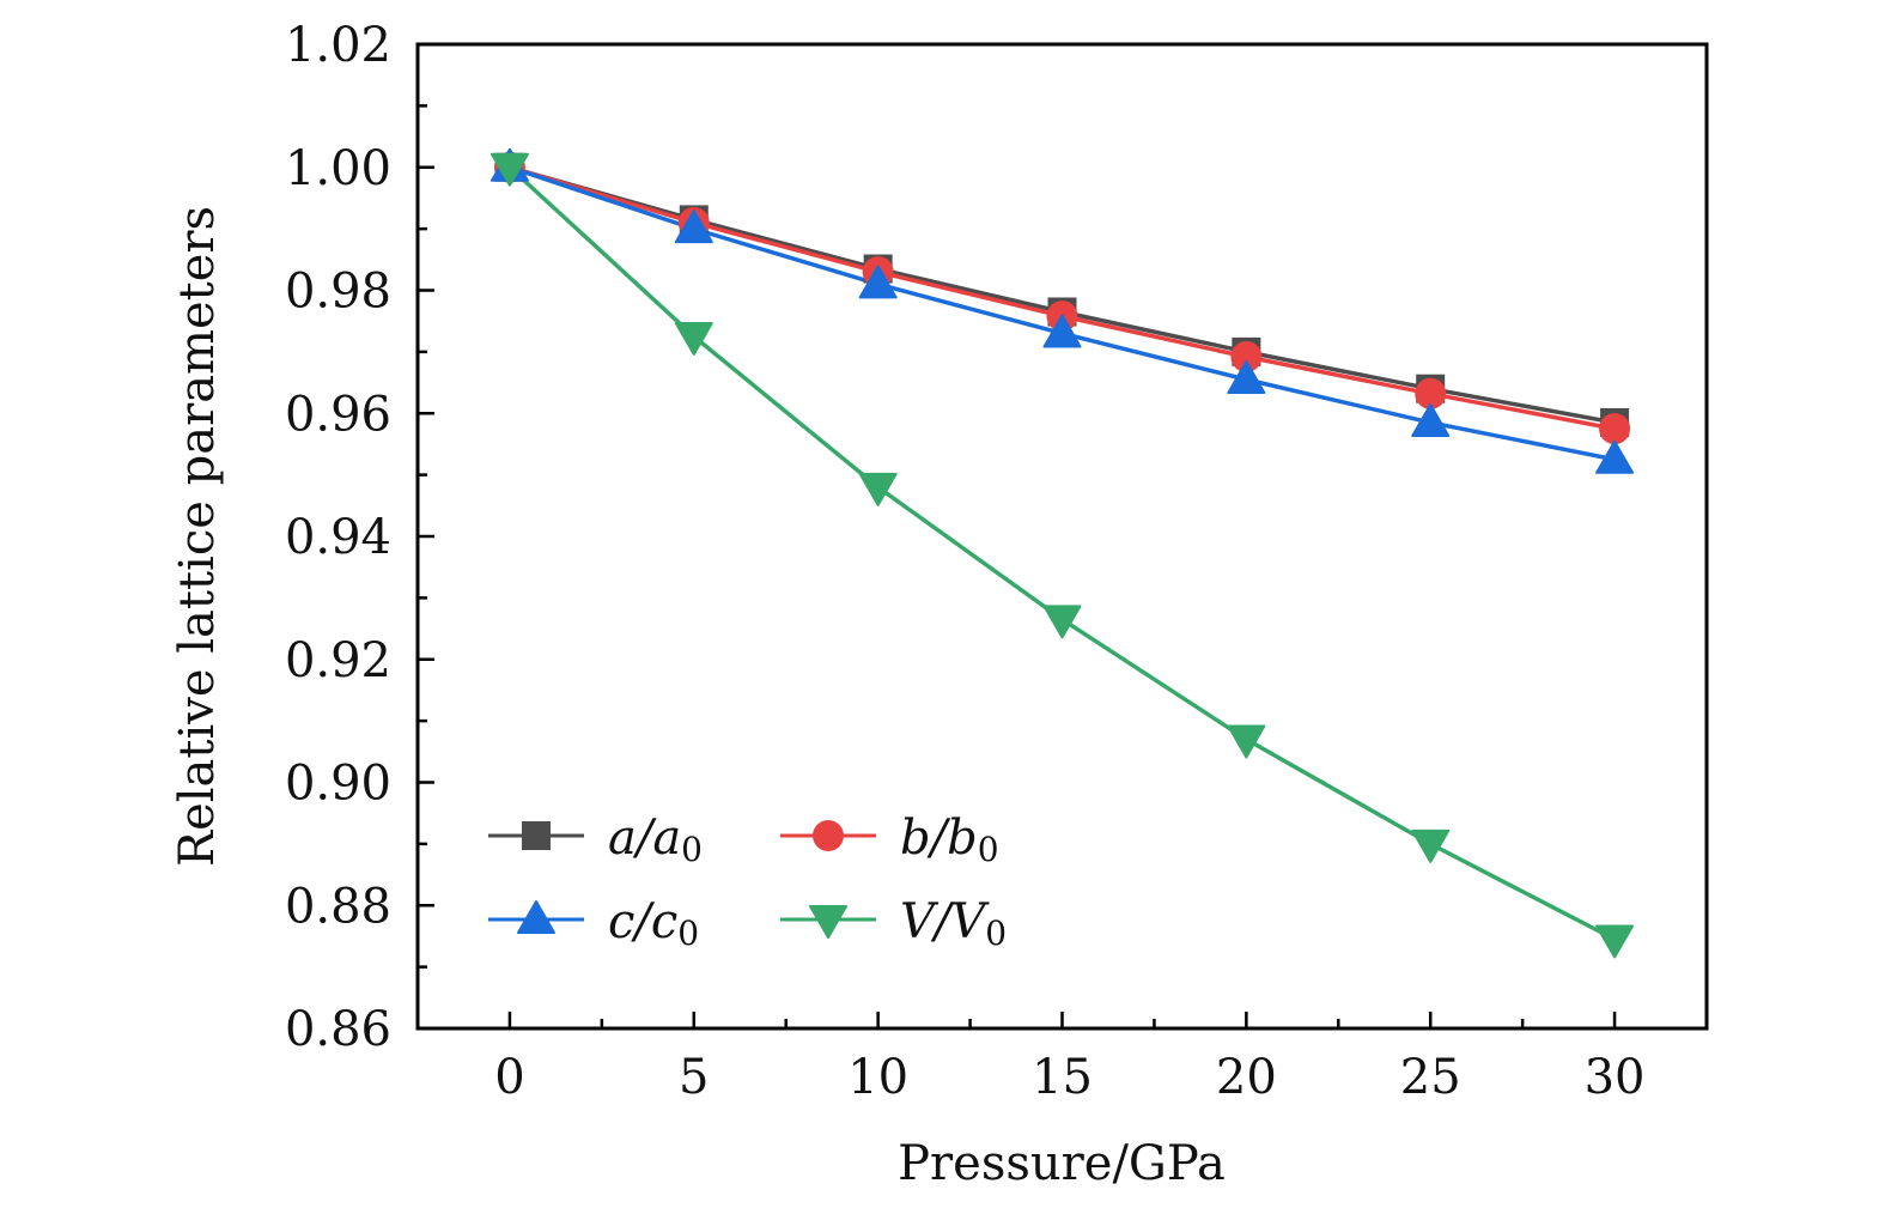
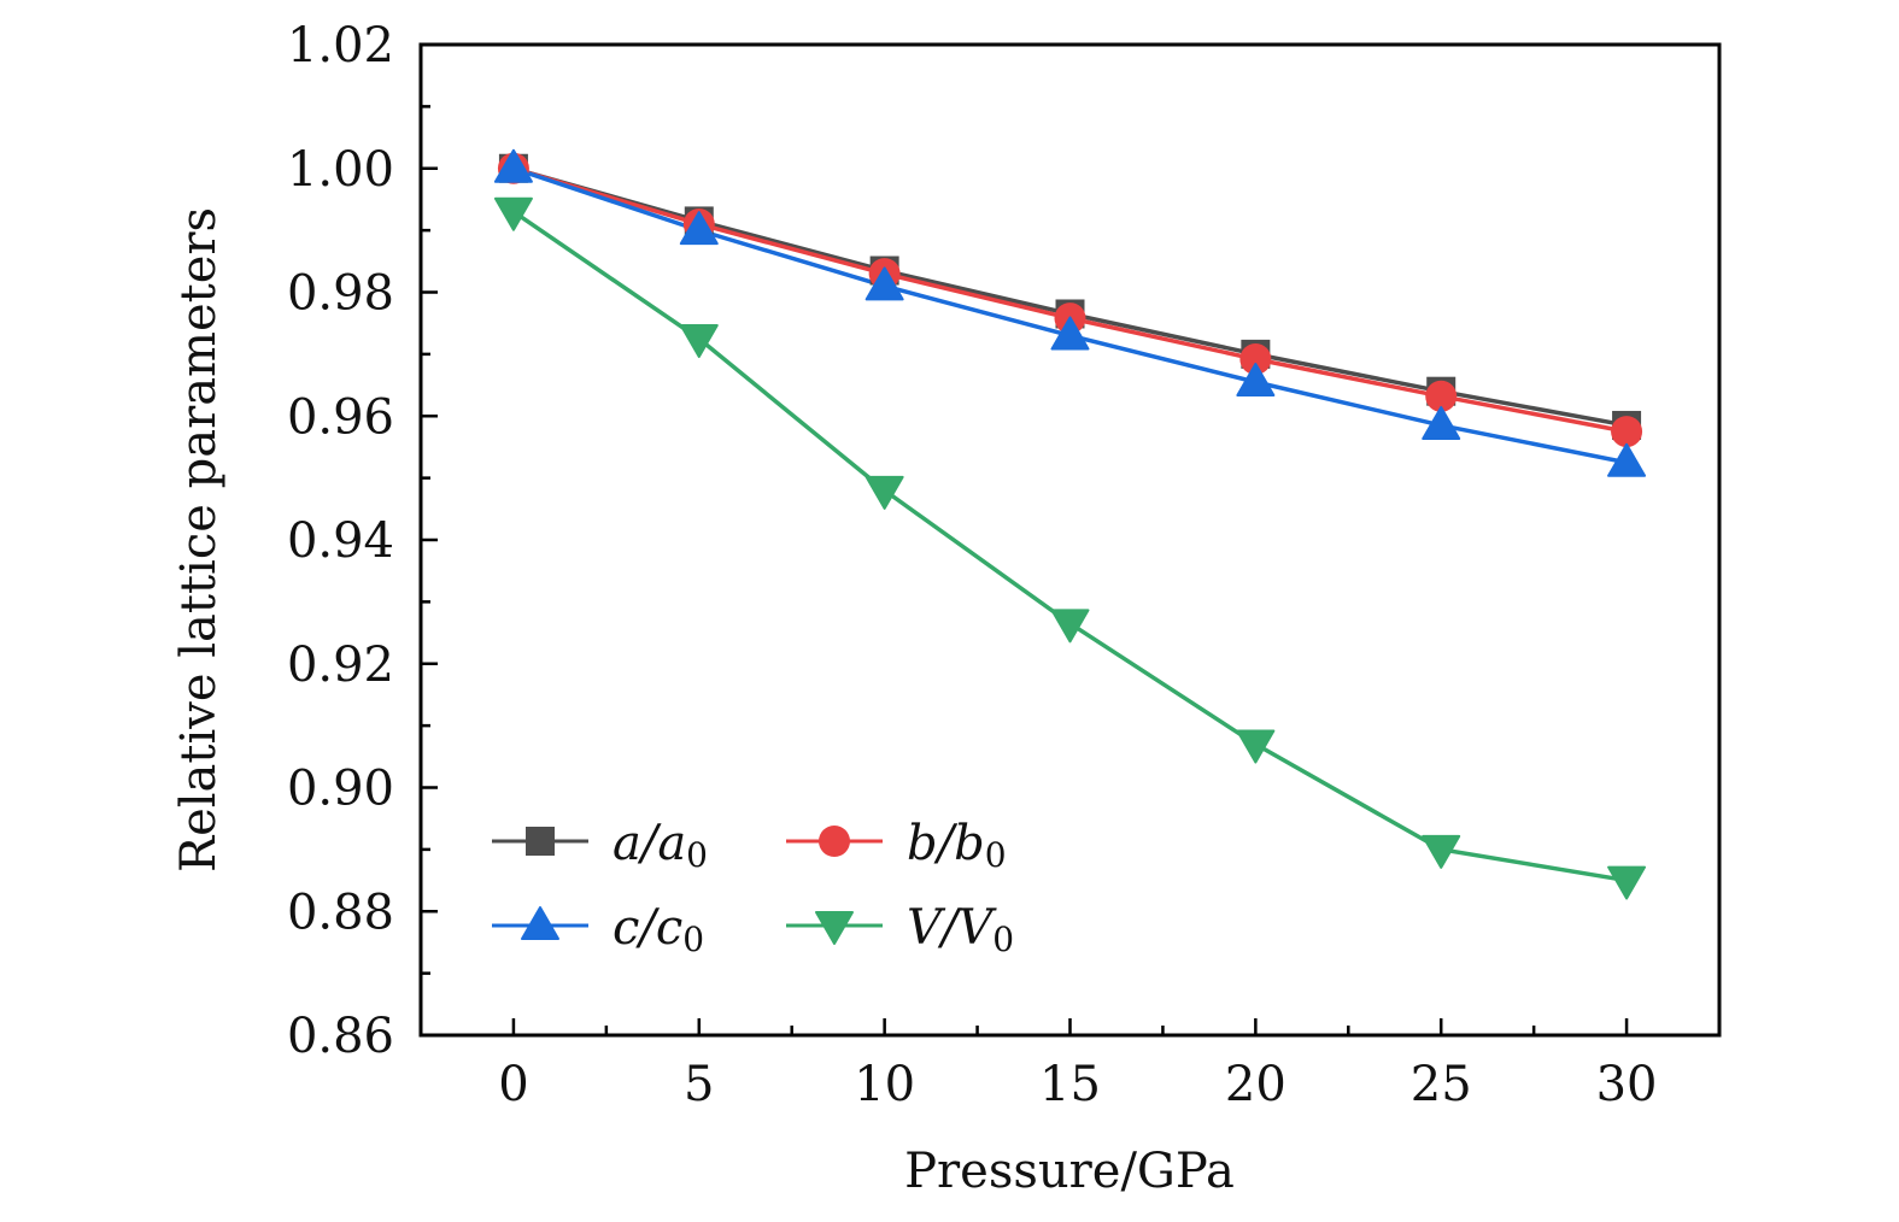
V/V0/0: 1.000 -> 0.993
V/V0/30: 0.875 -> 0.885
